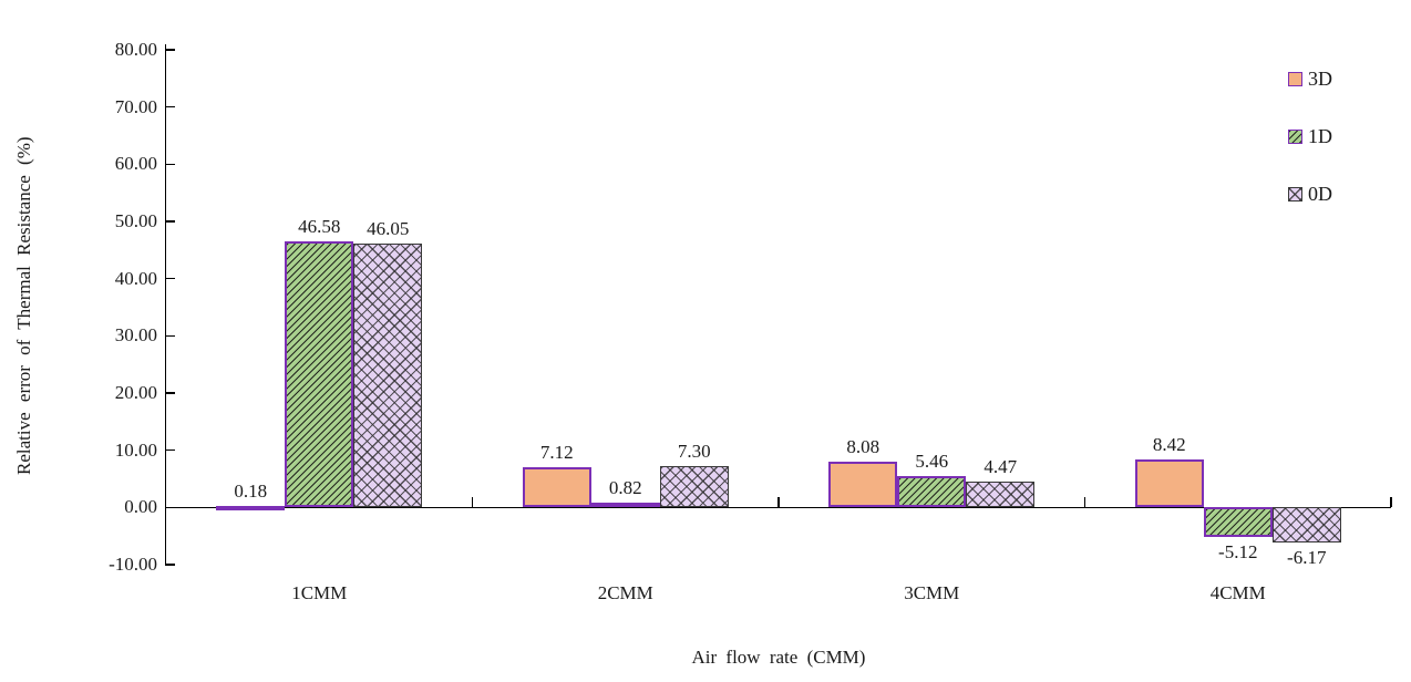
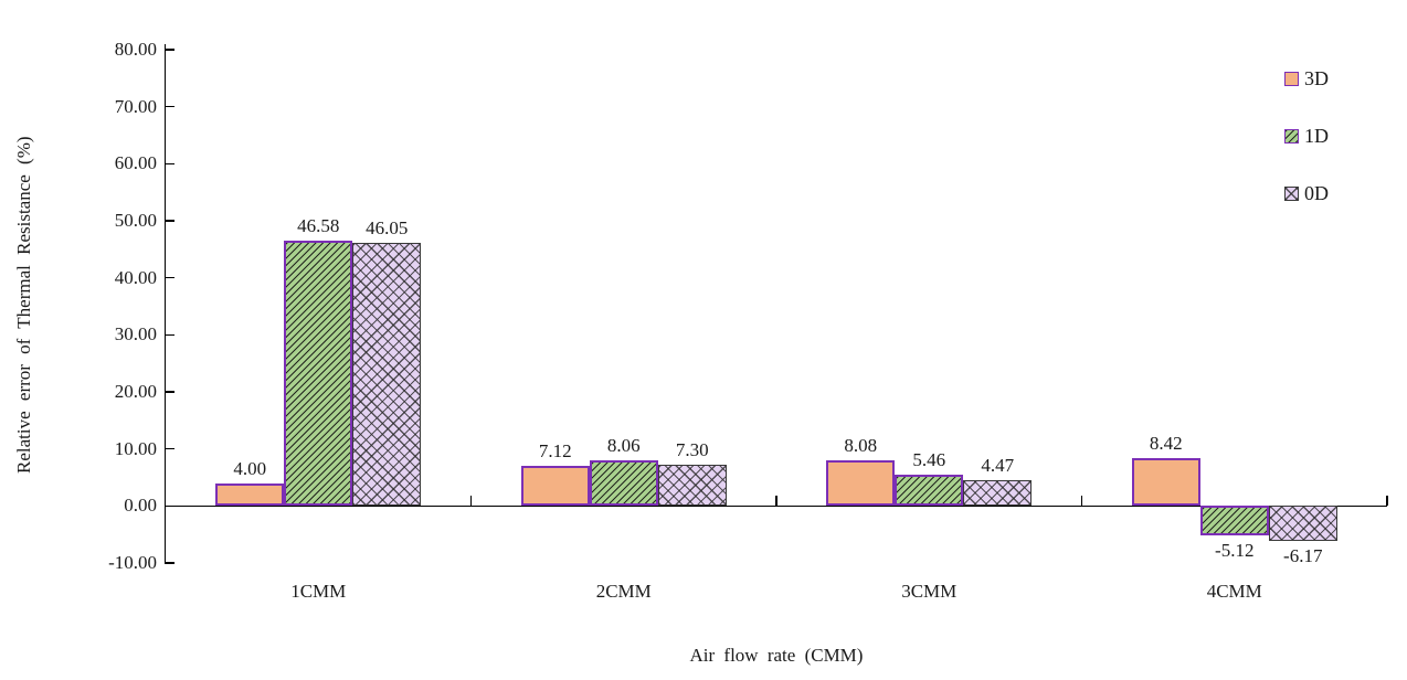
3D/1CMM: 0.18 -> 4.00
1D/2CMM: 0.82 -> 8.06
